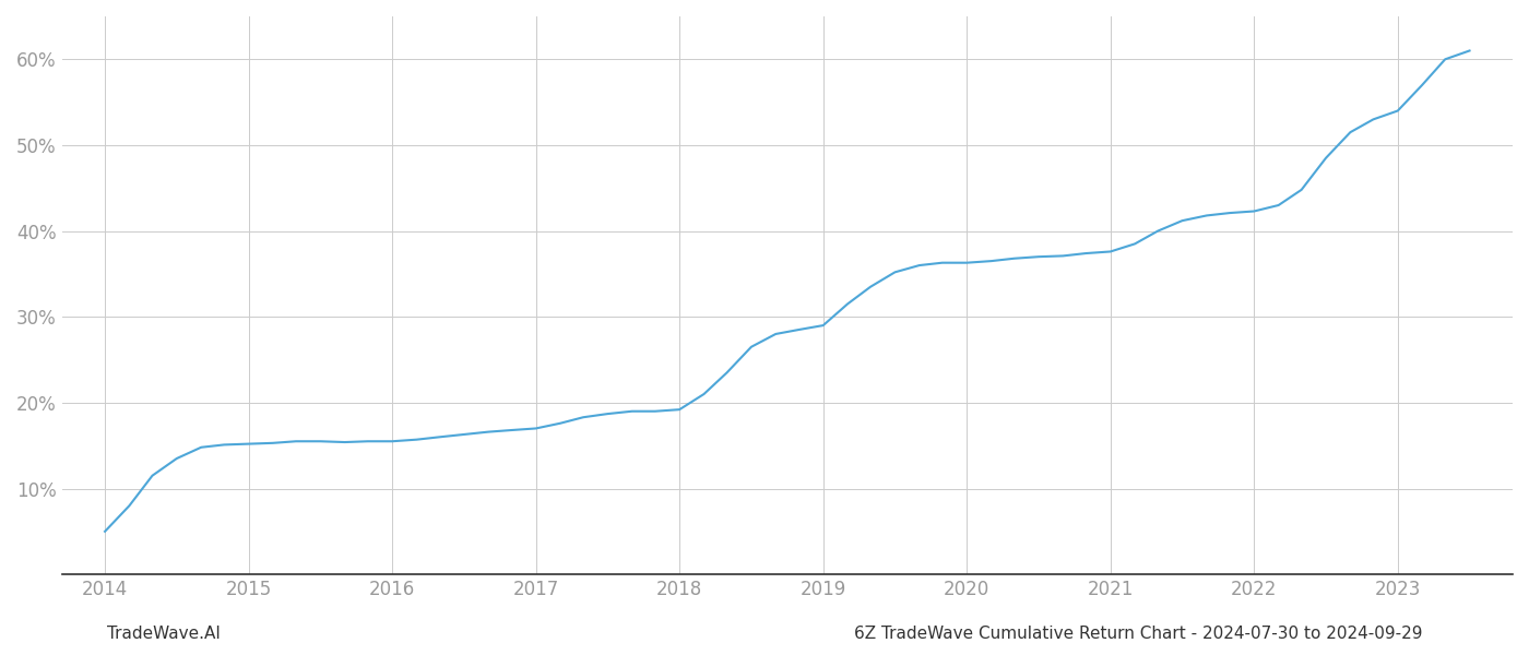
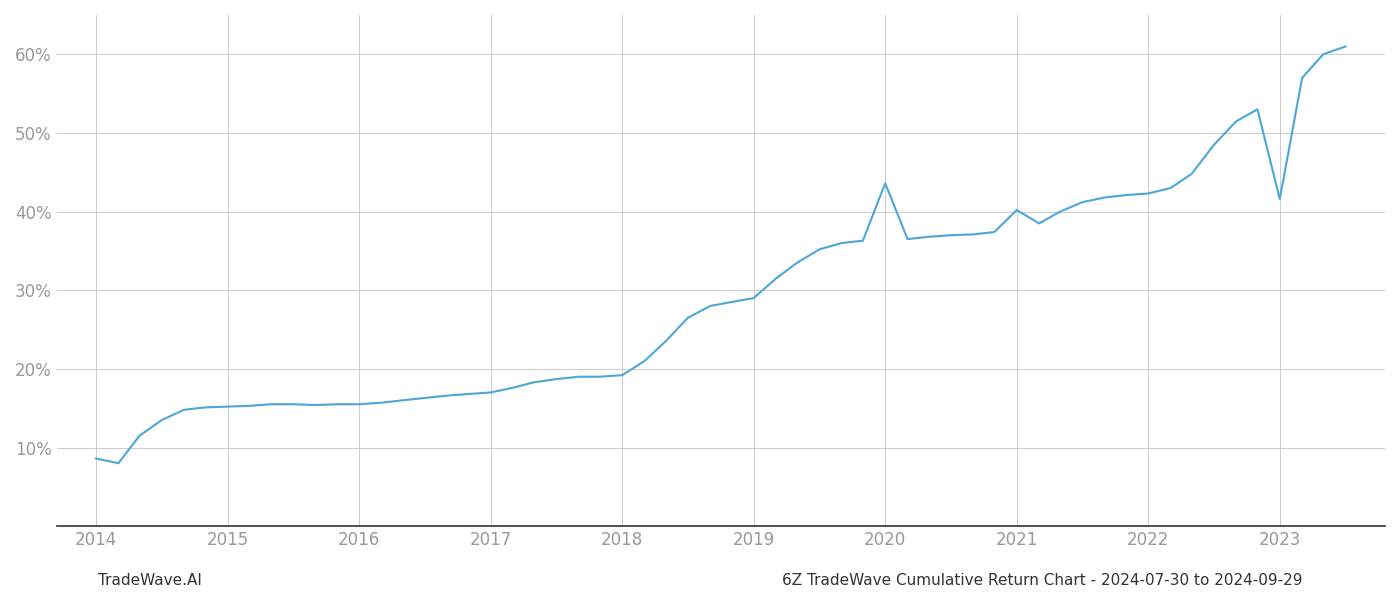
2014: 5.0% -> 8.6%
2020: 36.3% -> 43.6%
2021: 37.6% -> 40.2%
2023: 54.0% -> 41.6%
